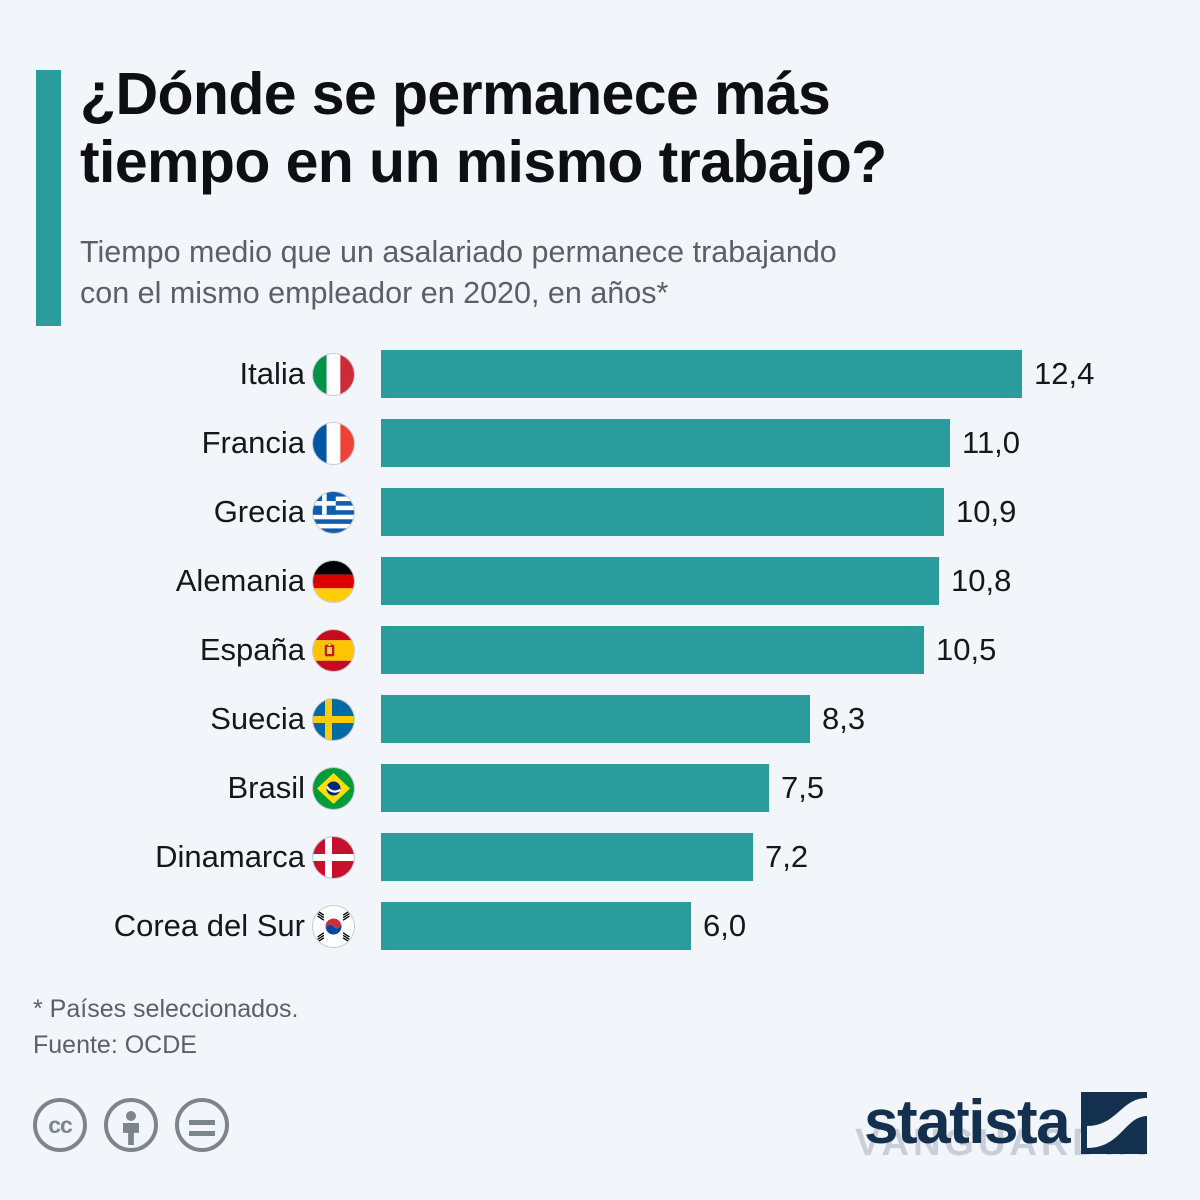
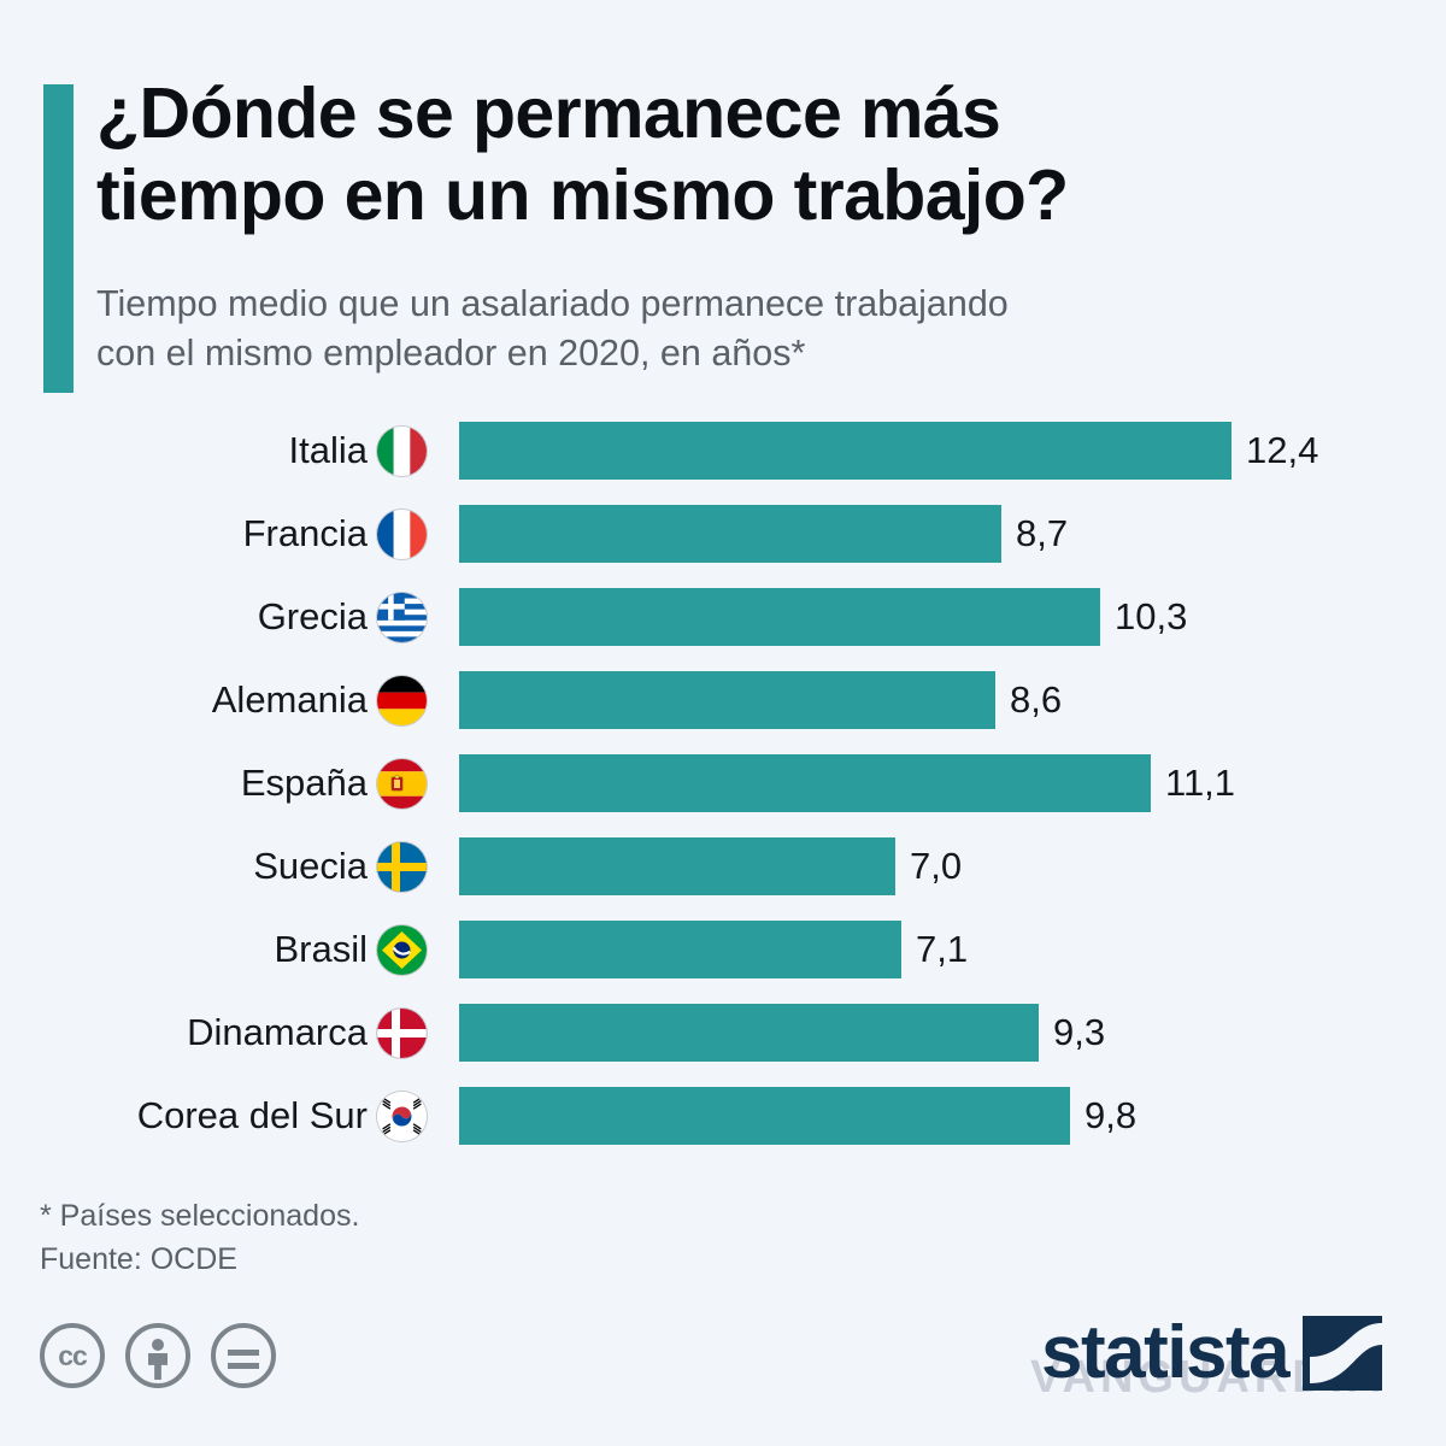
Francia: 11,0 -> 8,7
Grecia: 10,9 -> 10,3
Alemania: 10,8 -> 8,6
España: 10,5 -> 11,1
Suecia: 8,3 -> 7,0
Brasil: 7,5 -> 7,1
Dinamarca: 7,2 -> 9,3
Corea del Sur: 6,0 -> 9,8
